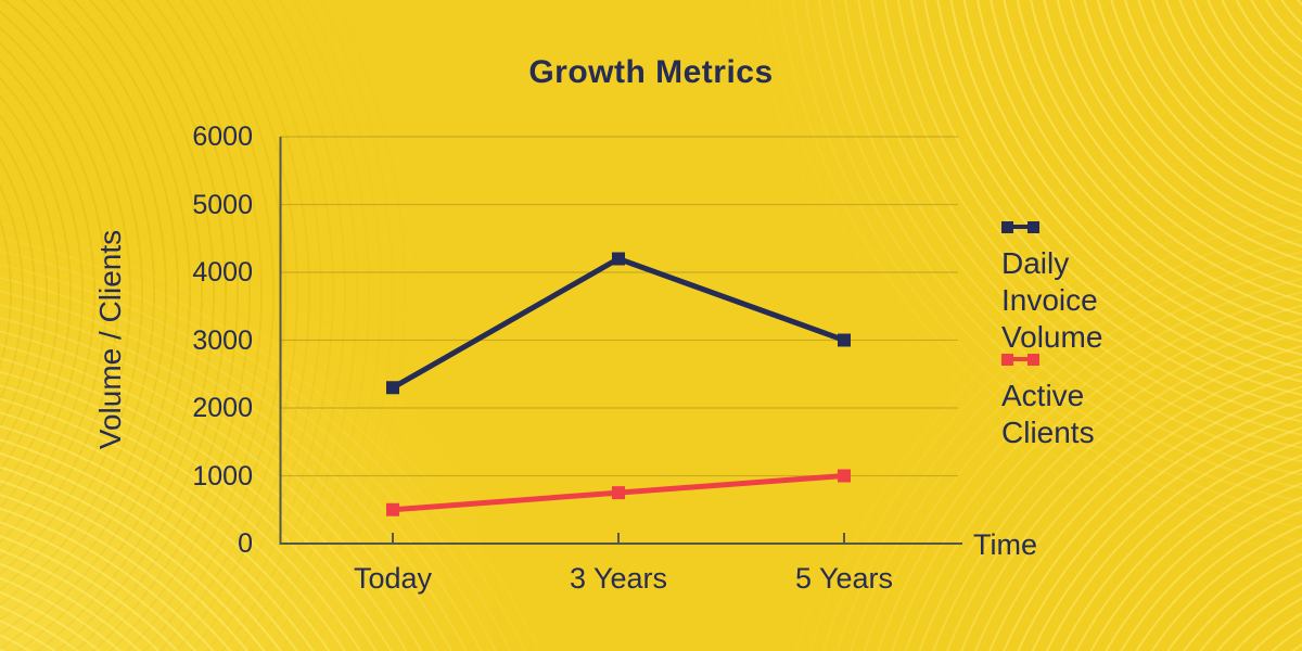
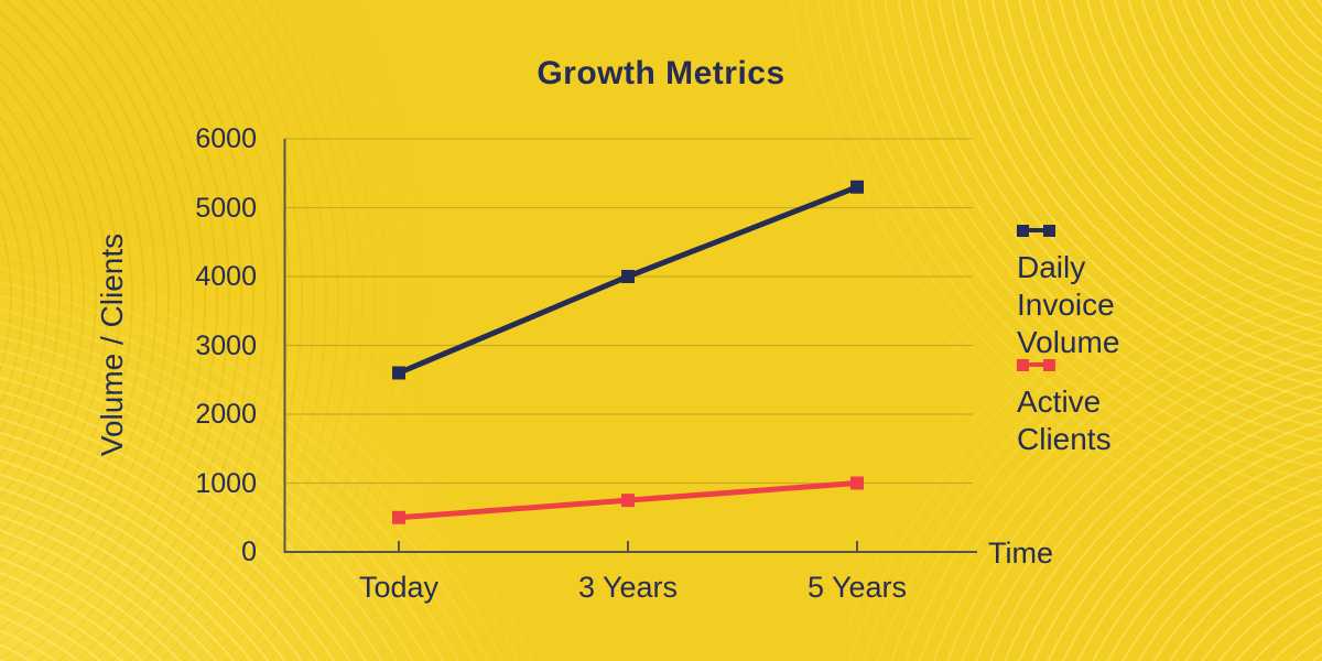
Daily Invoice Volume/Today: 2300 -> 2600
Daily Invoice Volume/3 Years: 4200 -> 4000
Daily Invoice Volume/5 Years: 3000 -> 5300
